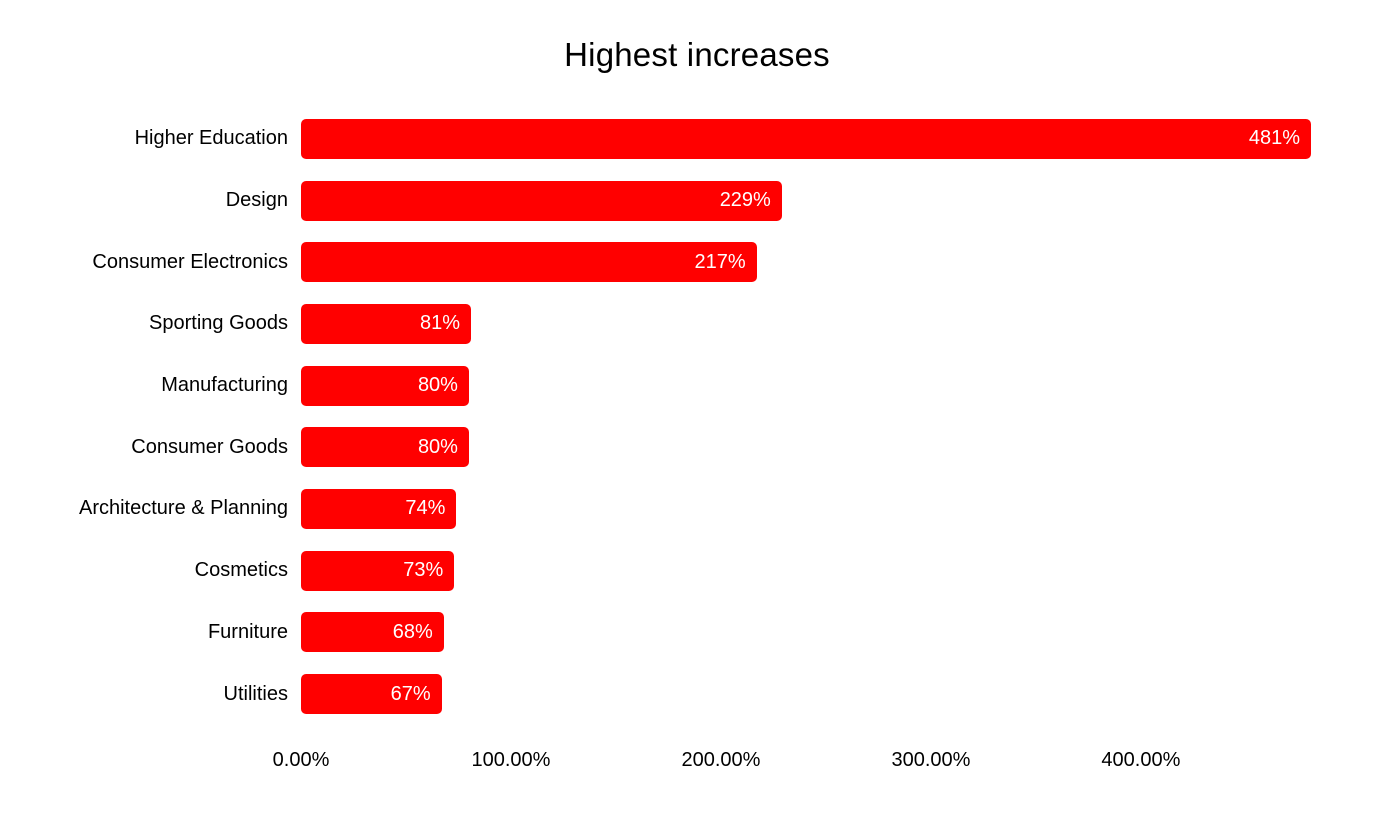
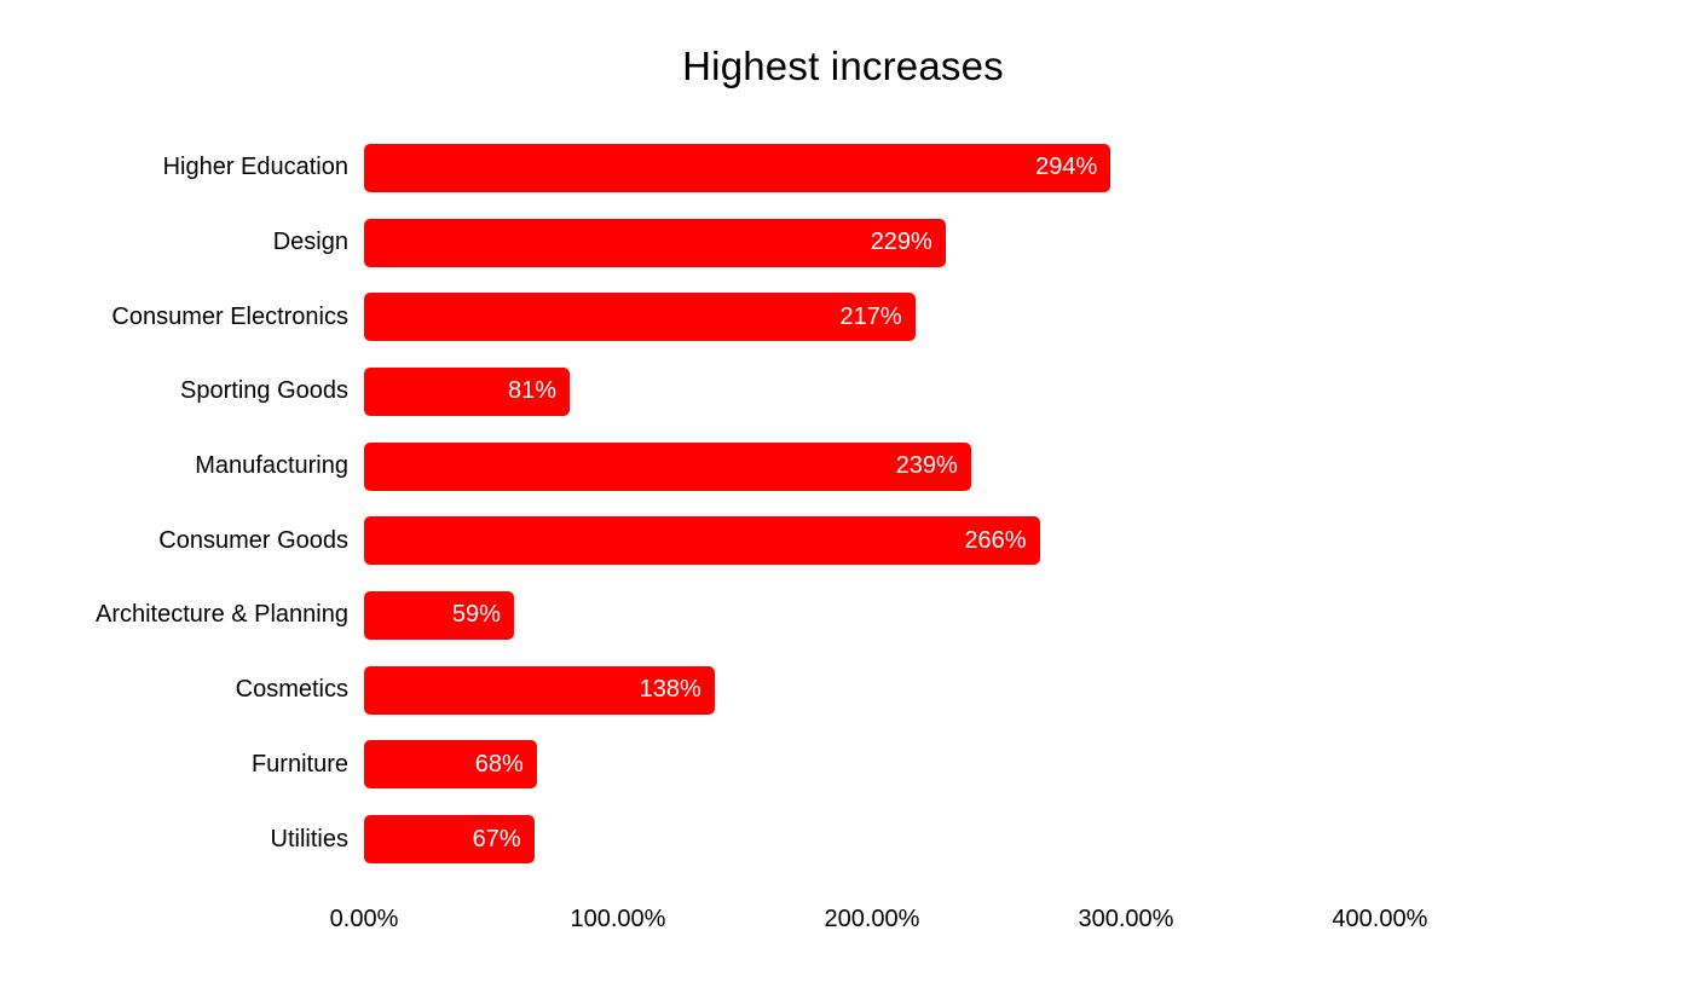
Higher Education: 481% -> 294%
Manufacturing: 80% -> 239%
Consumer Goods: 80% -> 266%
Architecture & Planning: 74% -> 59%
Cosmetics: 73% -> 138%
